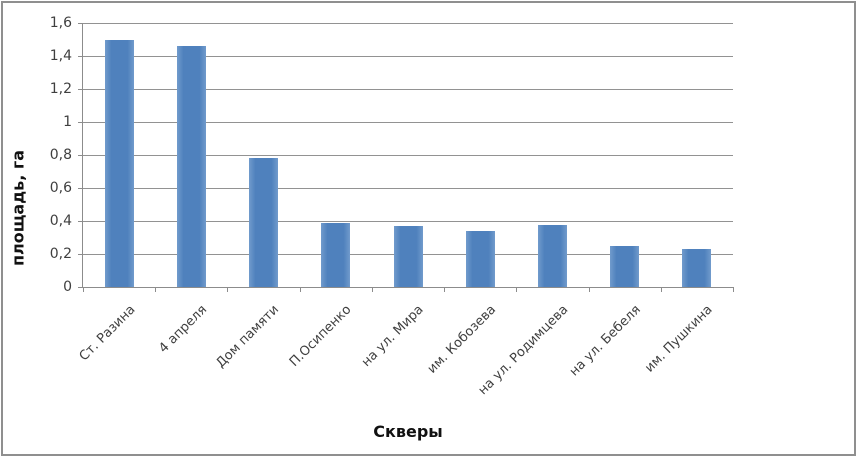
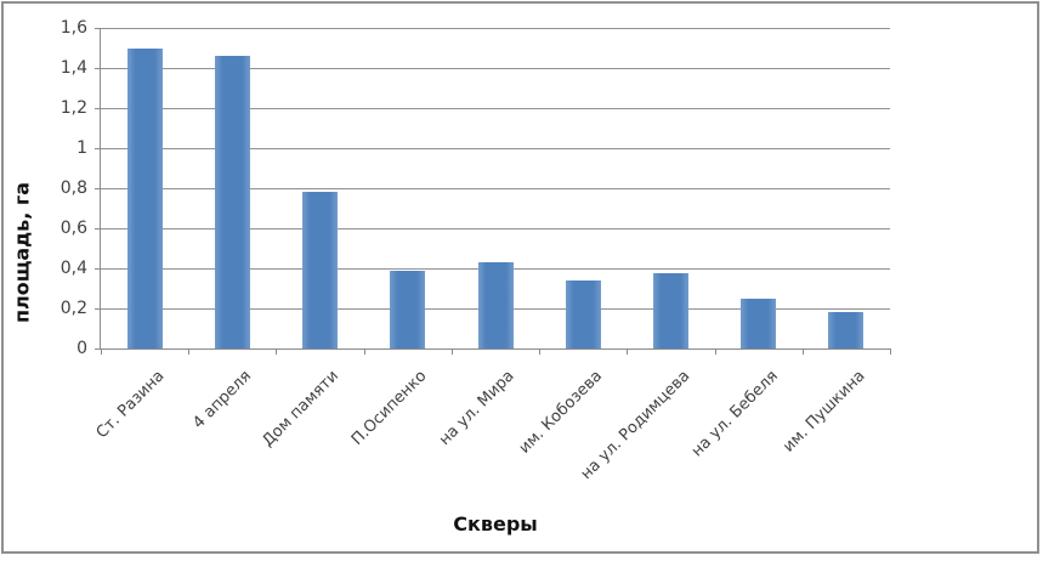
на ул. Мира: 0,37 -> 0,43
им. Пушкина: 0,23 -> 0,18
